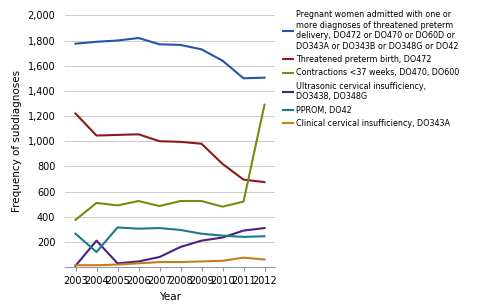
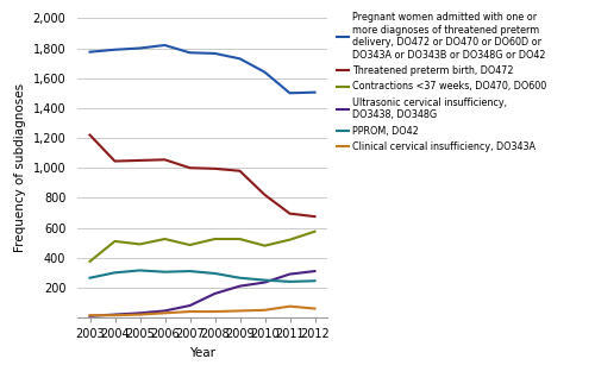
Ultrasonic cervical insufficiency, DO3438, DO348G/2004: 210 -> 20
PPROM, DO42/2004: 120 -> 300
Contractions <37 weeks, DO470, DO600/2012: 1,290 -> 580
